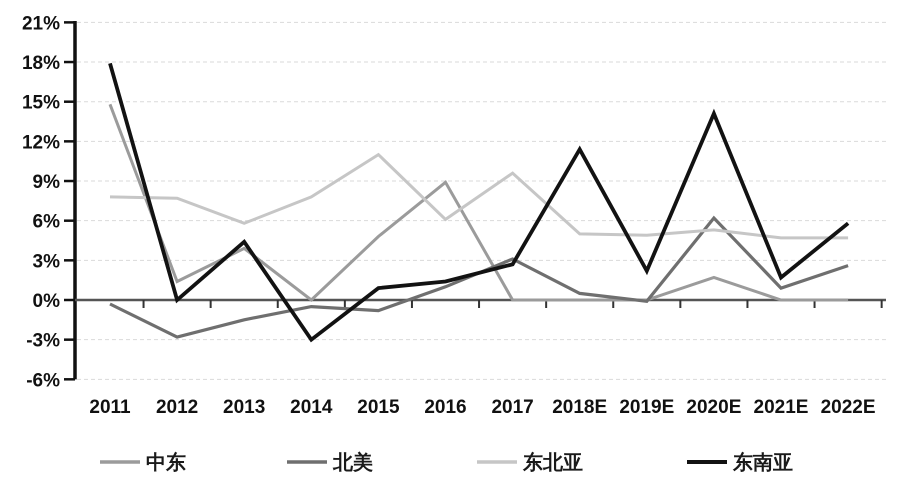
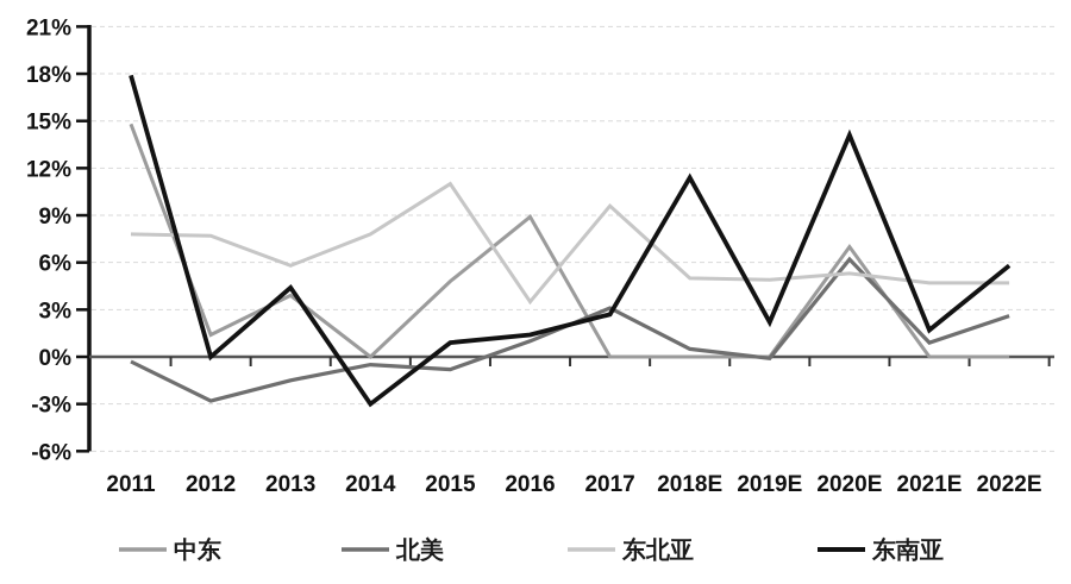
东北亚/2016: 6.1% -> 3.5%
中东/2020E: 1.7% -> 7.0%
